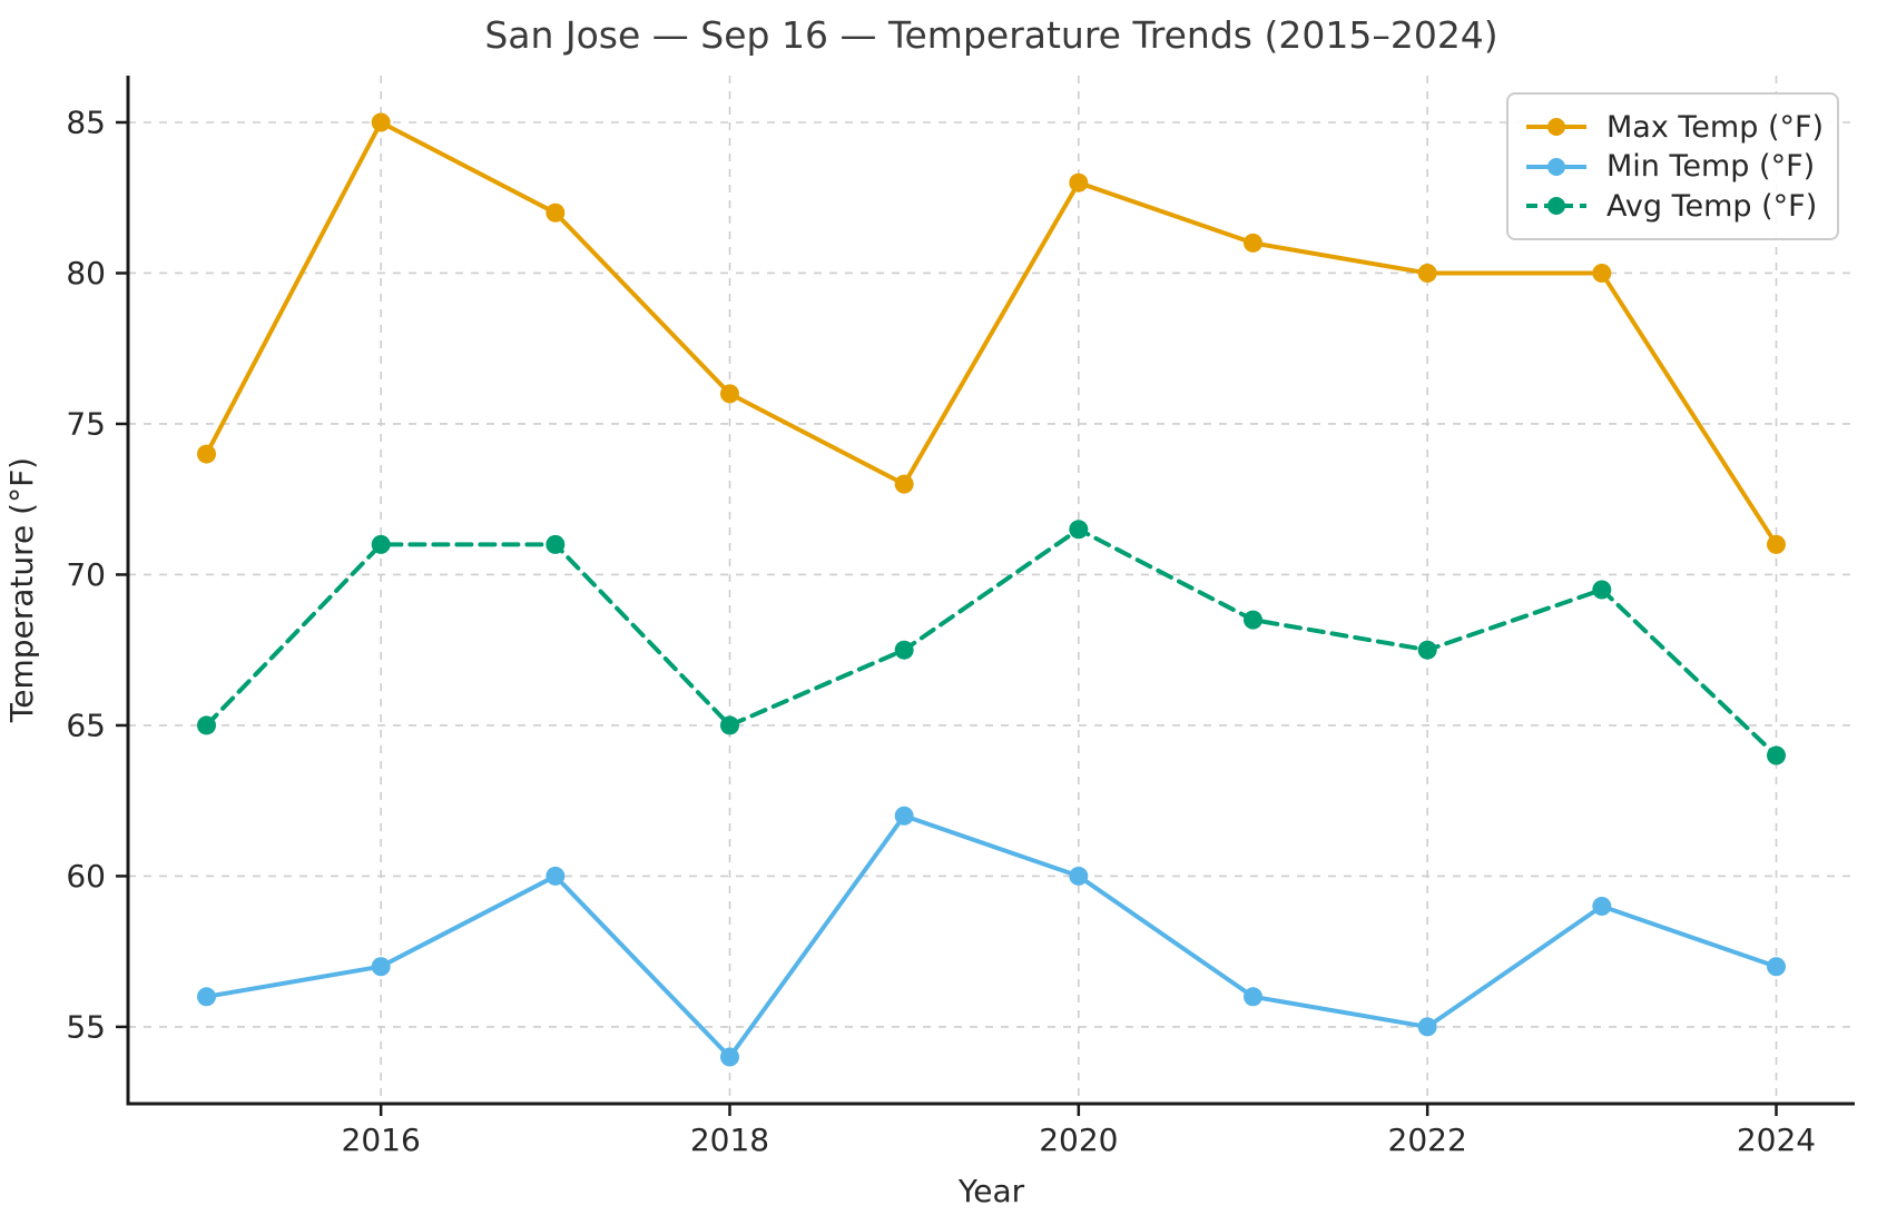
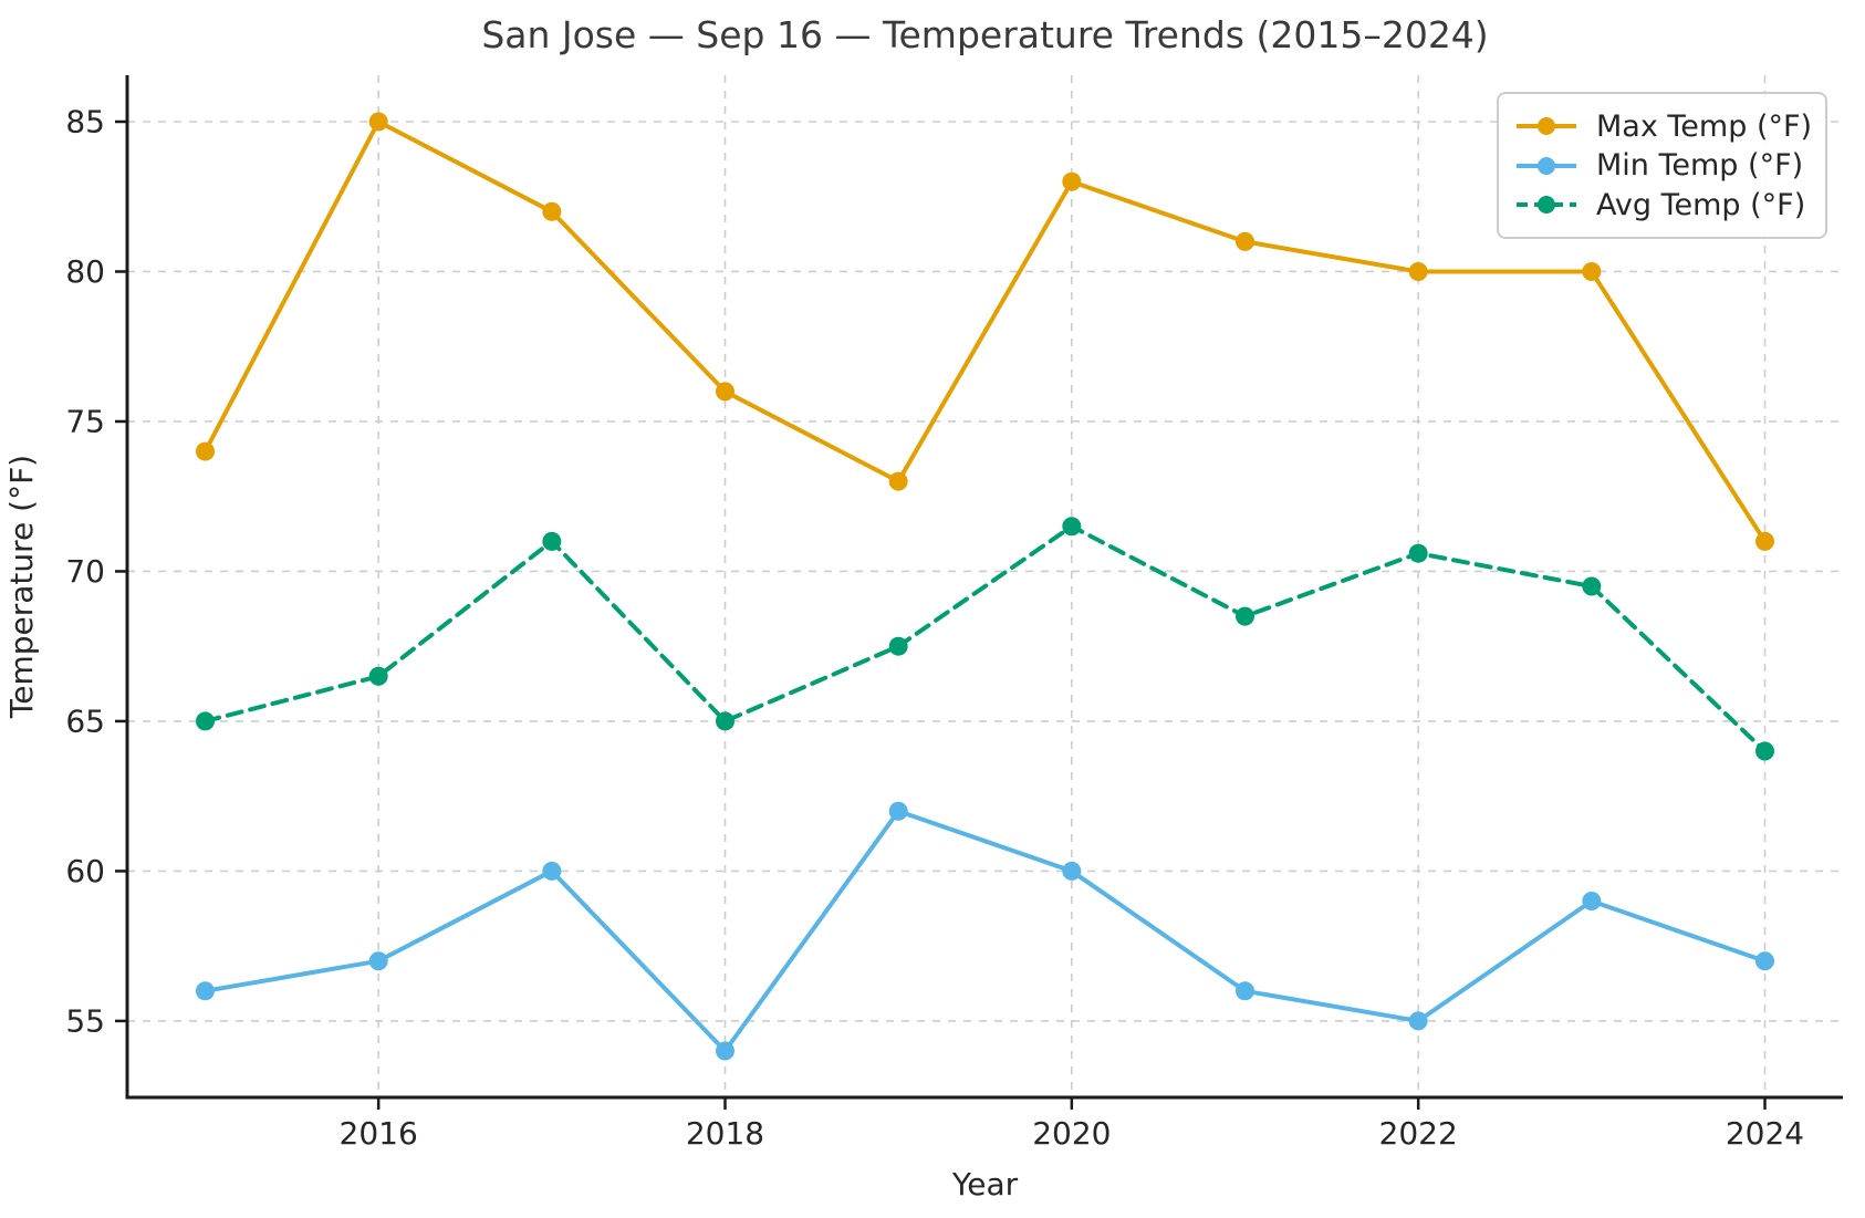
Avg Temp (°F)/2016: 71.0 -> 66.5
Avg Temp (°F)/2022: 67.5 -> 70.6
